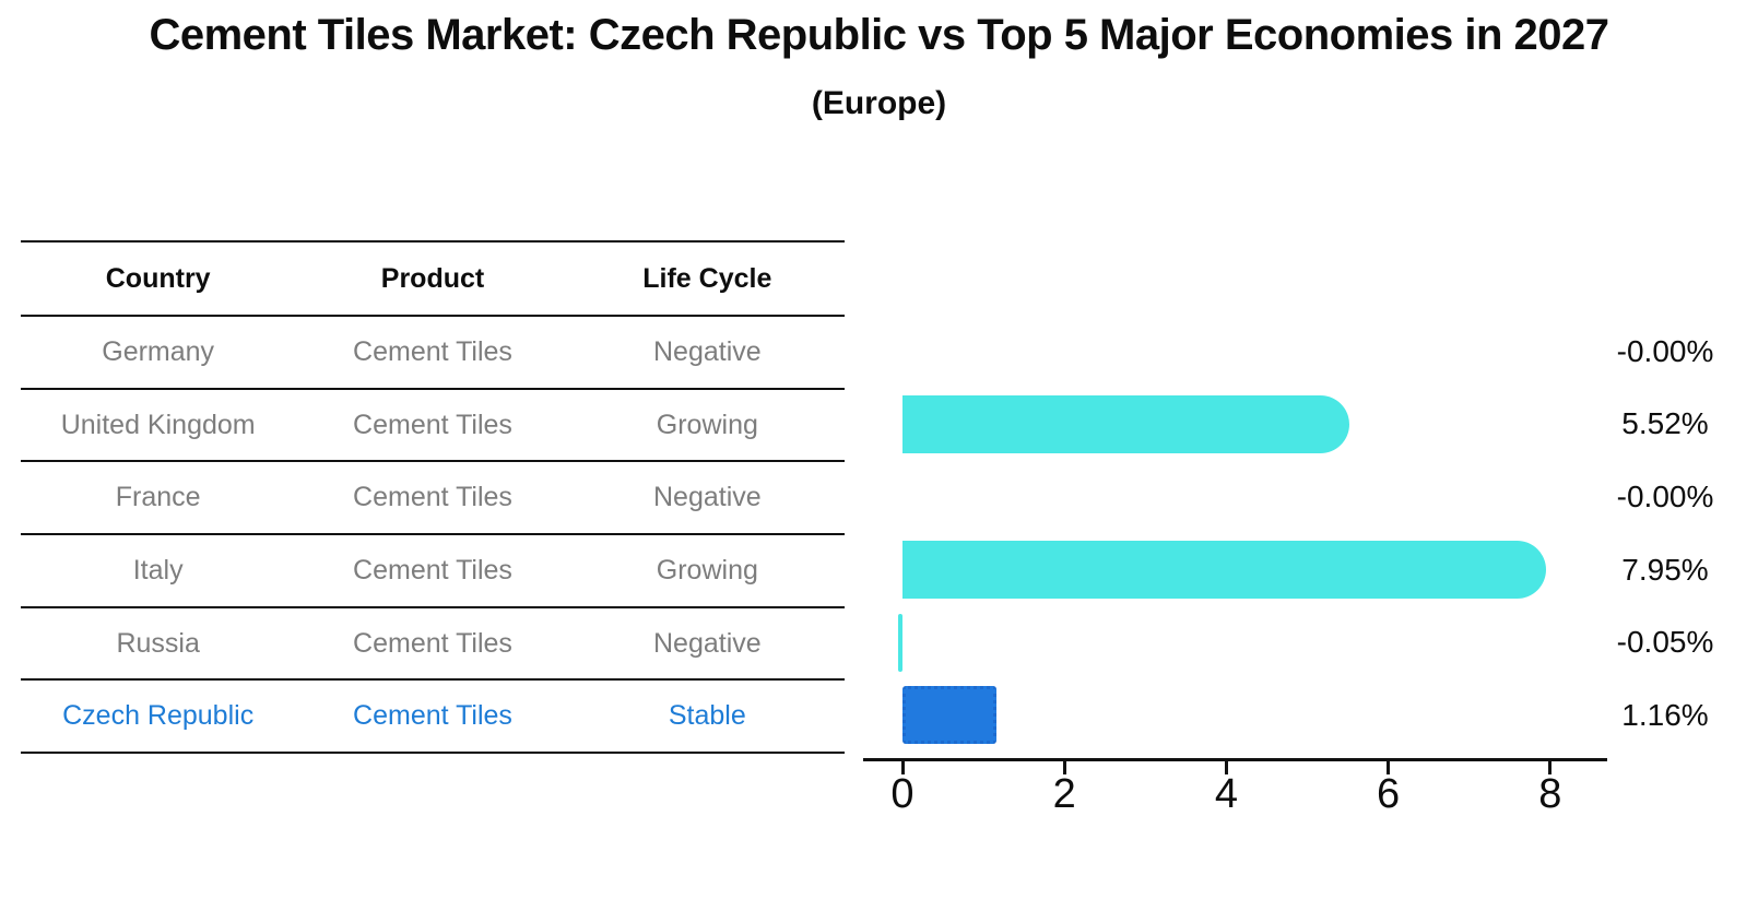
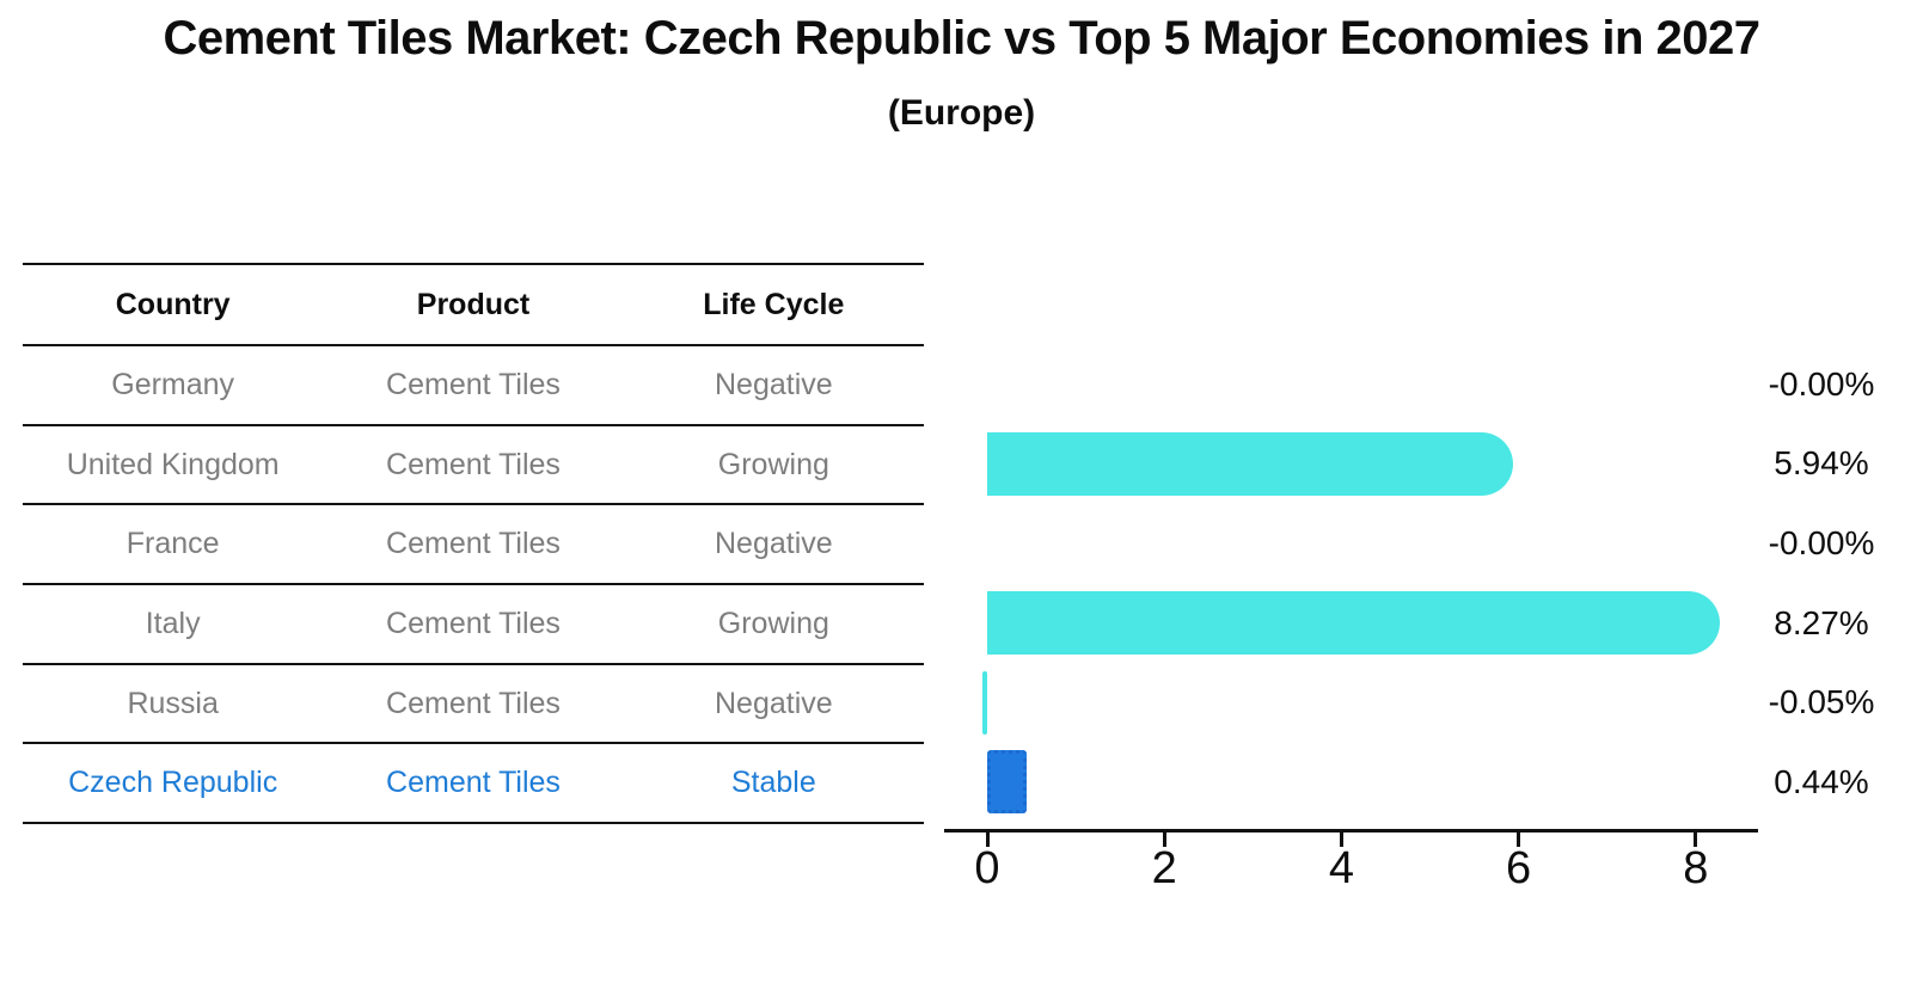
United Kingdom: 5.52% -> 5.94%
Italy: 7.95% -> 8.27%
Czech Republic: 1.16% -> 0.44%
